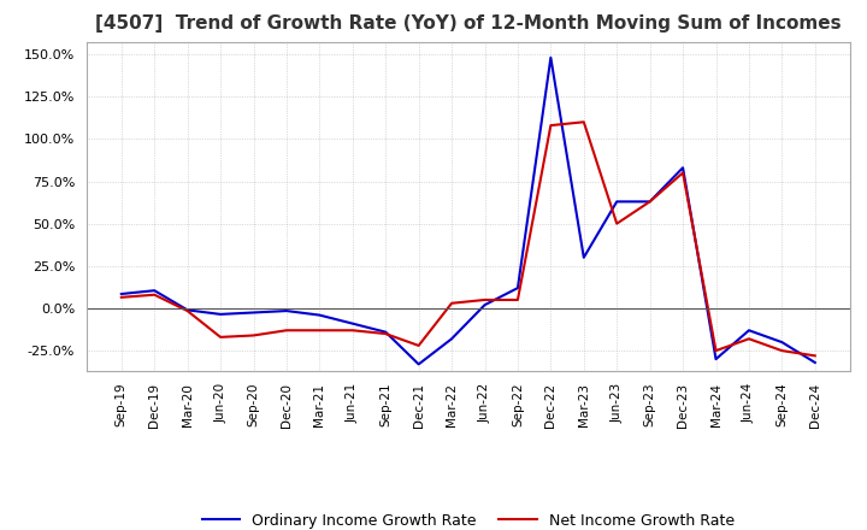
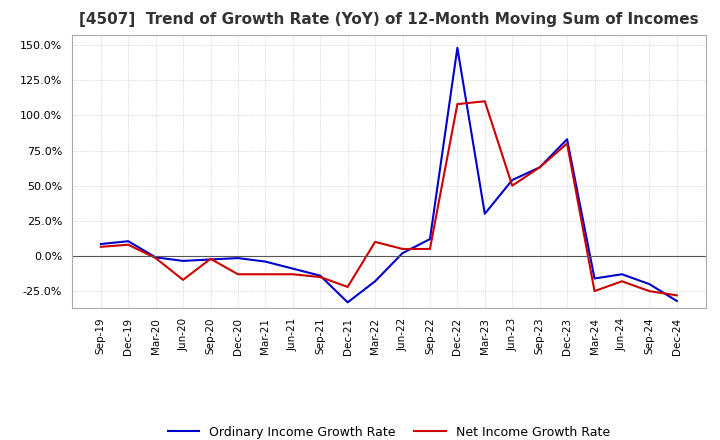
Net Income Growth Rate/Sep-20: -16% -> -2%
Net Income Growth Rate/Mar-22: 3% -> 10%
Ordinary Income Growth Rate/Jun-23: 63% -> 54%
Ordinary Income Growth Rate/Mar-24: -30% -> -16%
